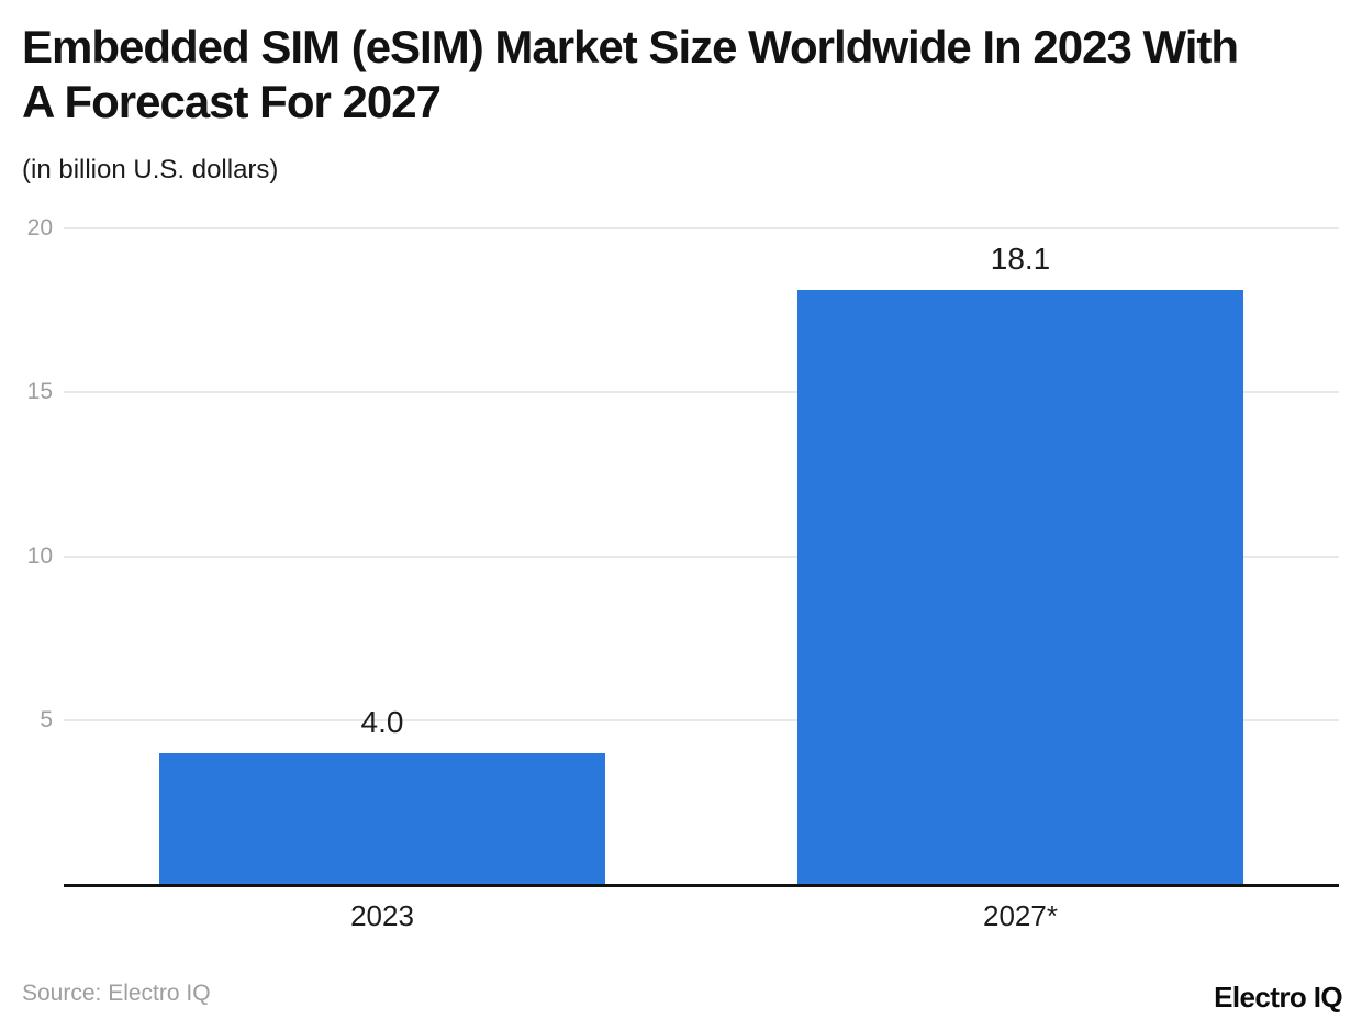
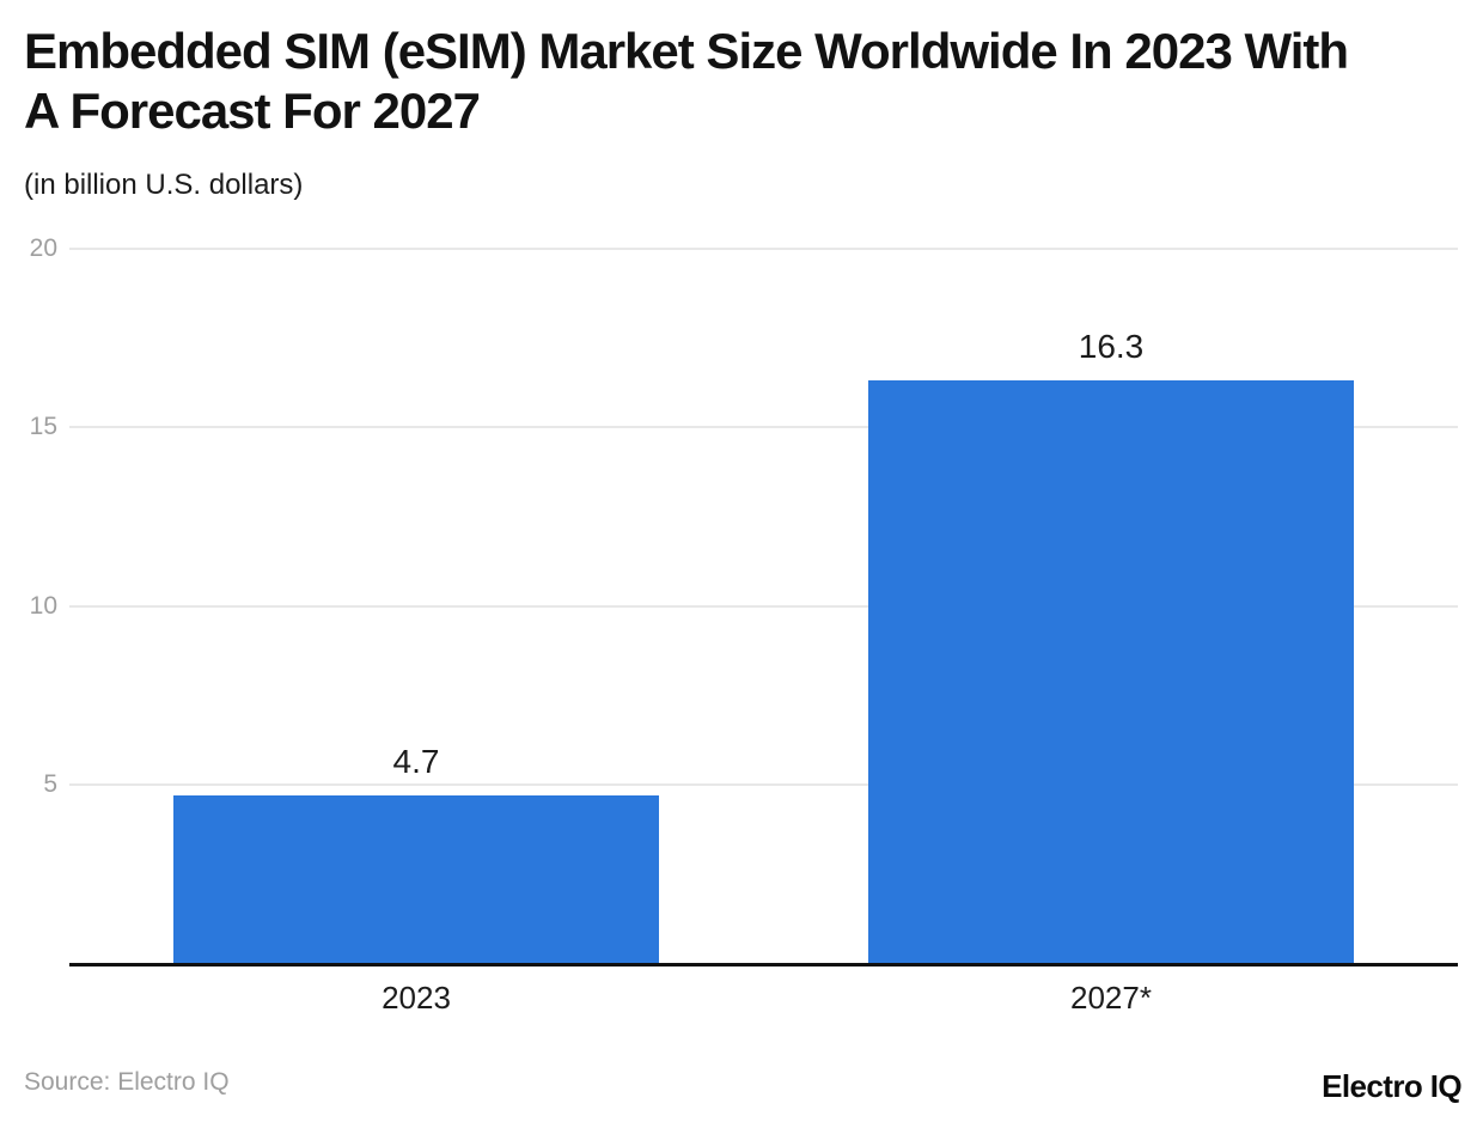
2023: 4.0 -> 4.7
2027*: 18.1 -> 16.3
